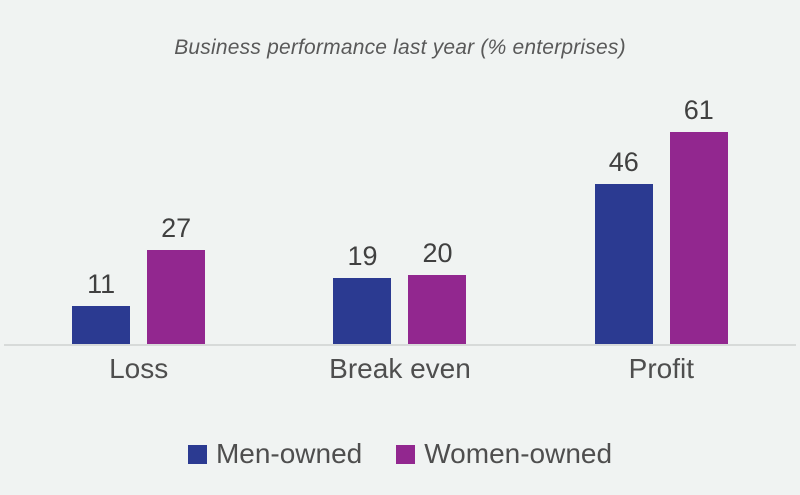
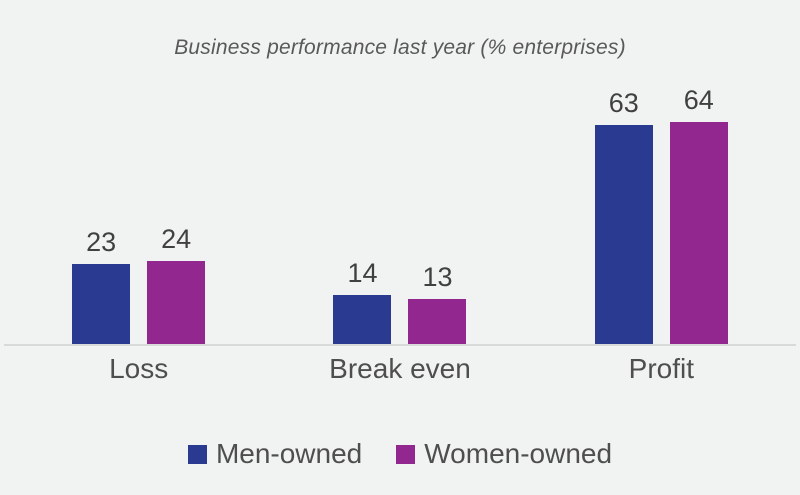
Men-owned/Loss: 11 -> 23
Women-owned/Loss: 27 -> 24
Men-owned/Break even: 19 -> 14
Women-owned/Break even: 20 -> 13
Men-owned/Profit: 46 -> 63
Women-owned/Profit: 61 -> 64
